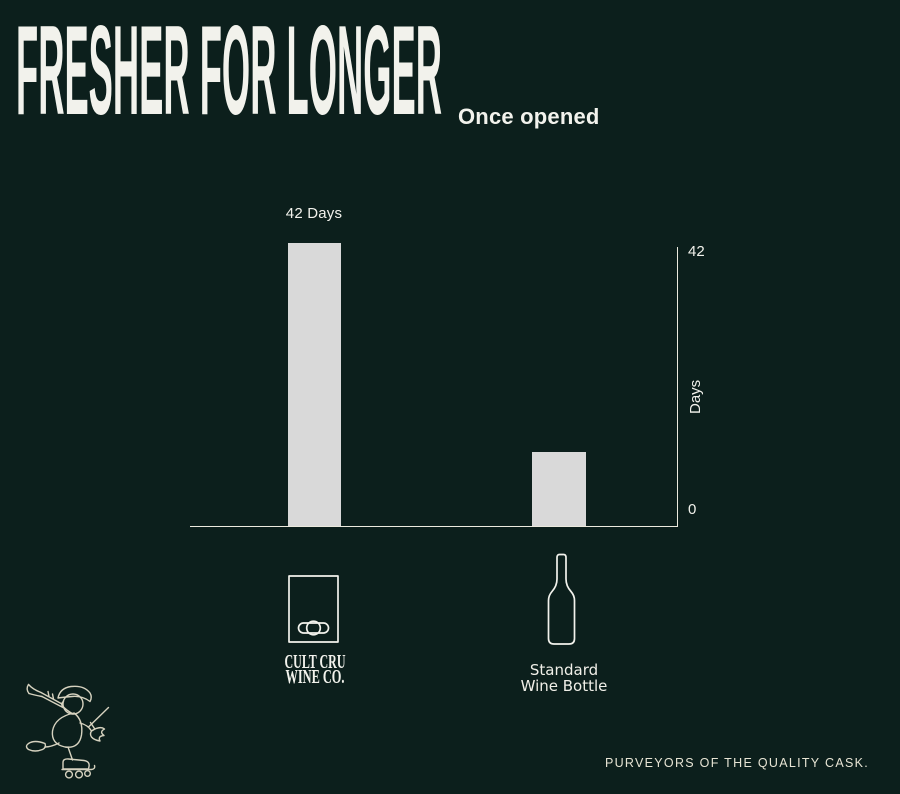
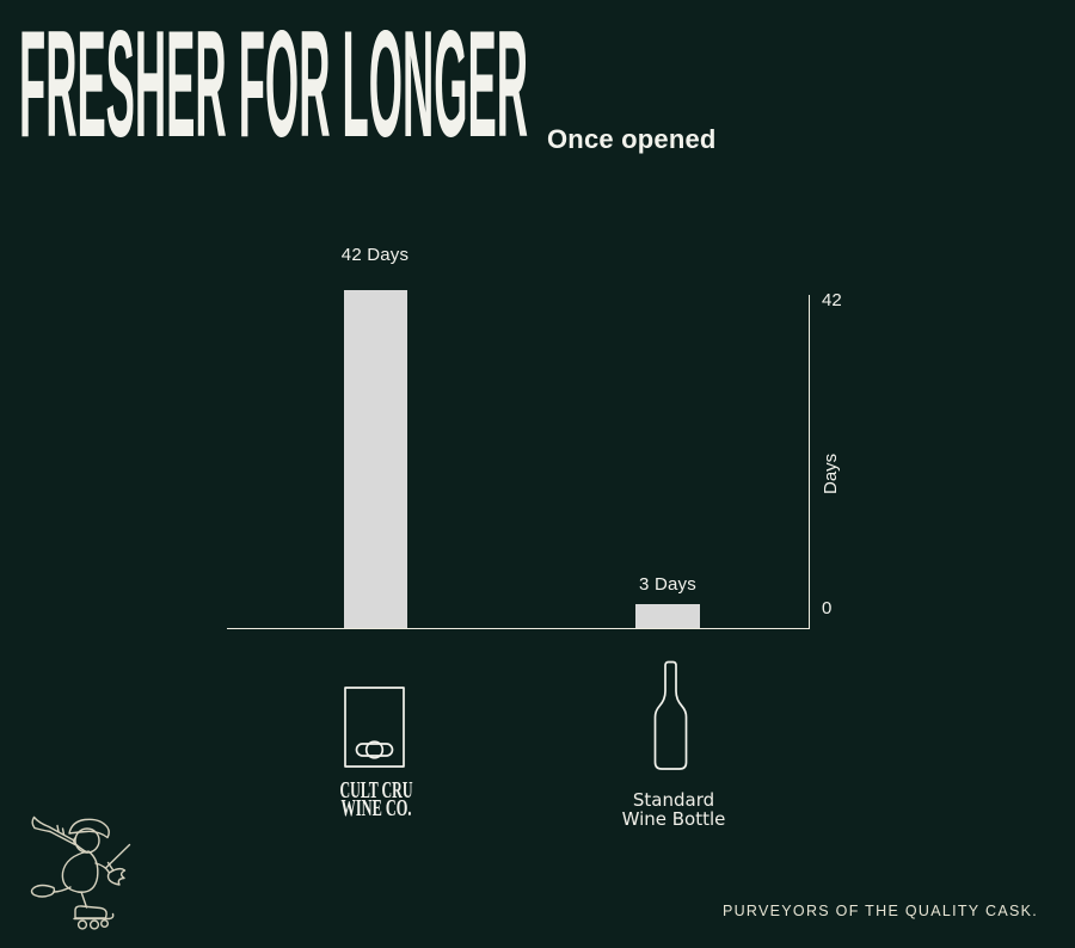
Standard Wine Bottle: 11 -> 3
